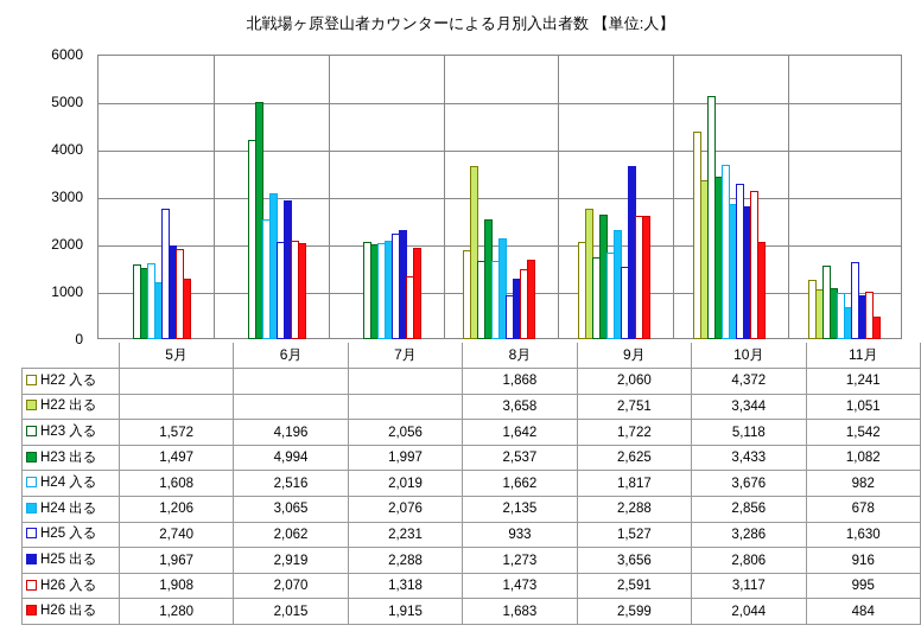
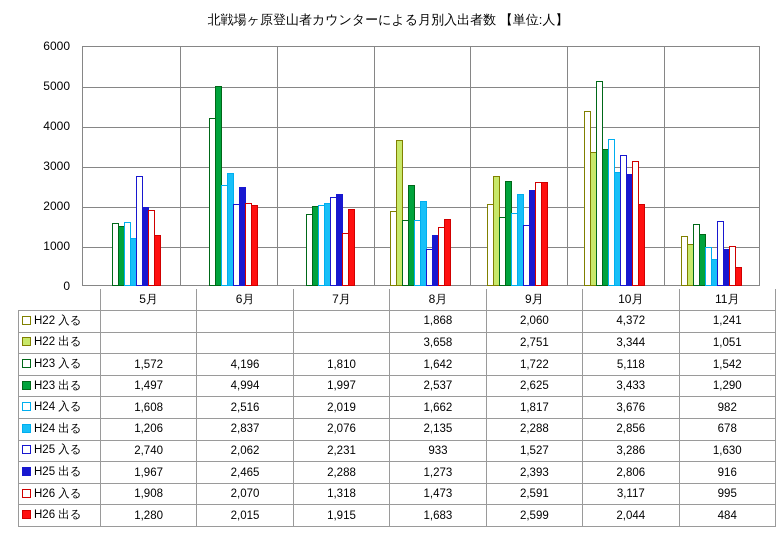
H24 出る/6月: 3,065 -> 2,837
H25 出る/6月: 2,919 -> 2,465
H23 入る/7月: 2,056 -> 1,810
H25 出る/9月: 3,656 -> 2,393
H23 出る/11月: 1,082 -> 1,290
